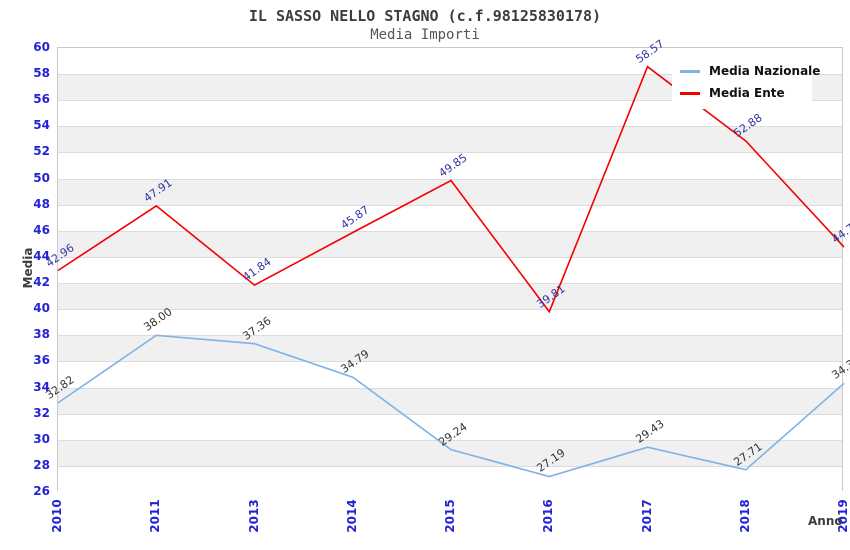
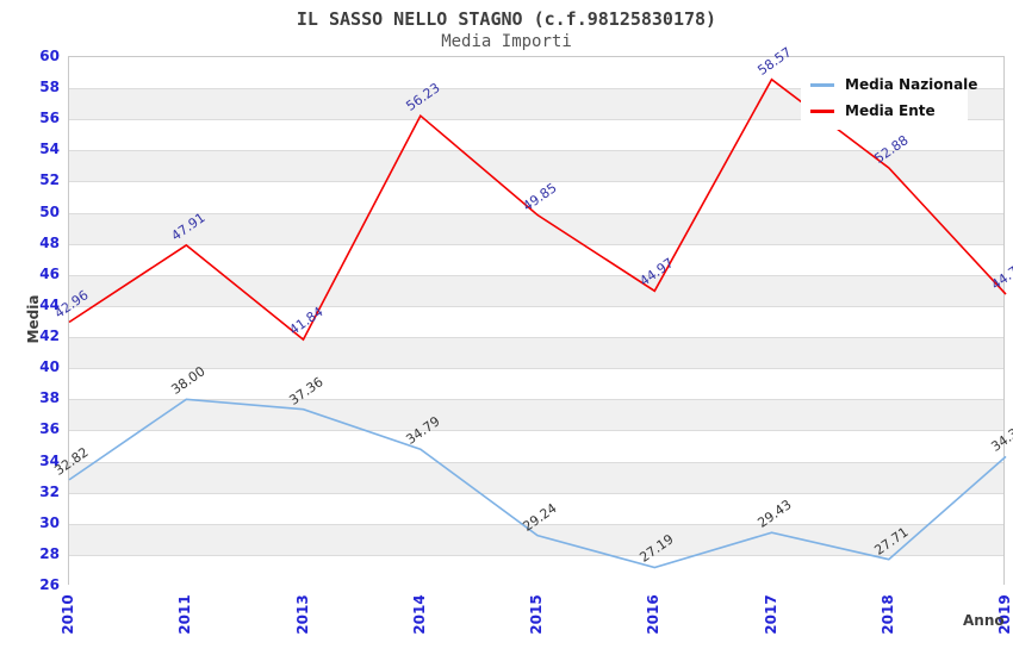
Media Ente/2014: 45.87 -> 56.23
Media Ente/2016: 39.81 -> 44.97
